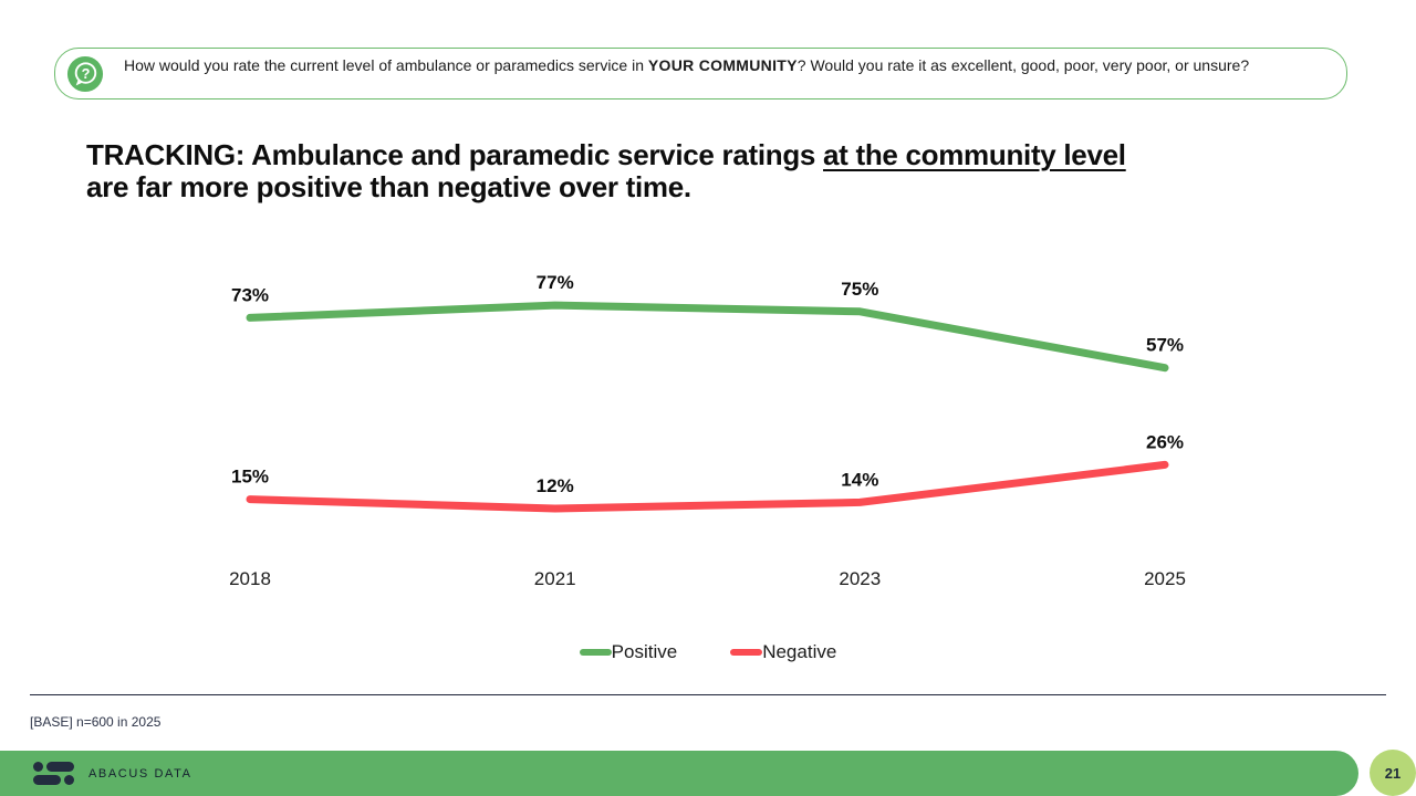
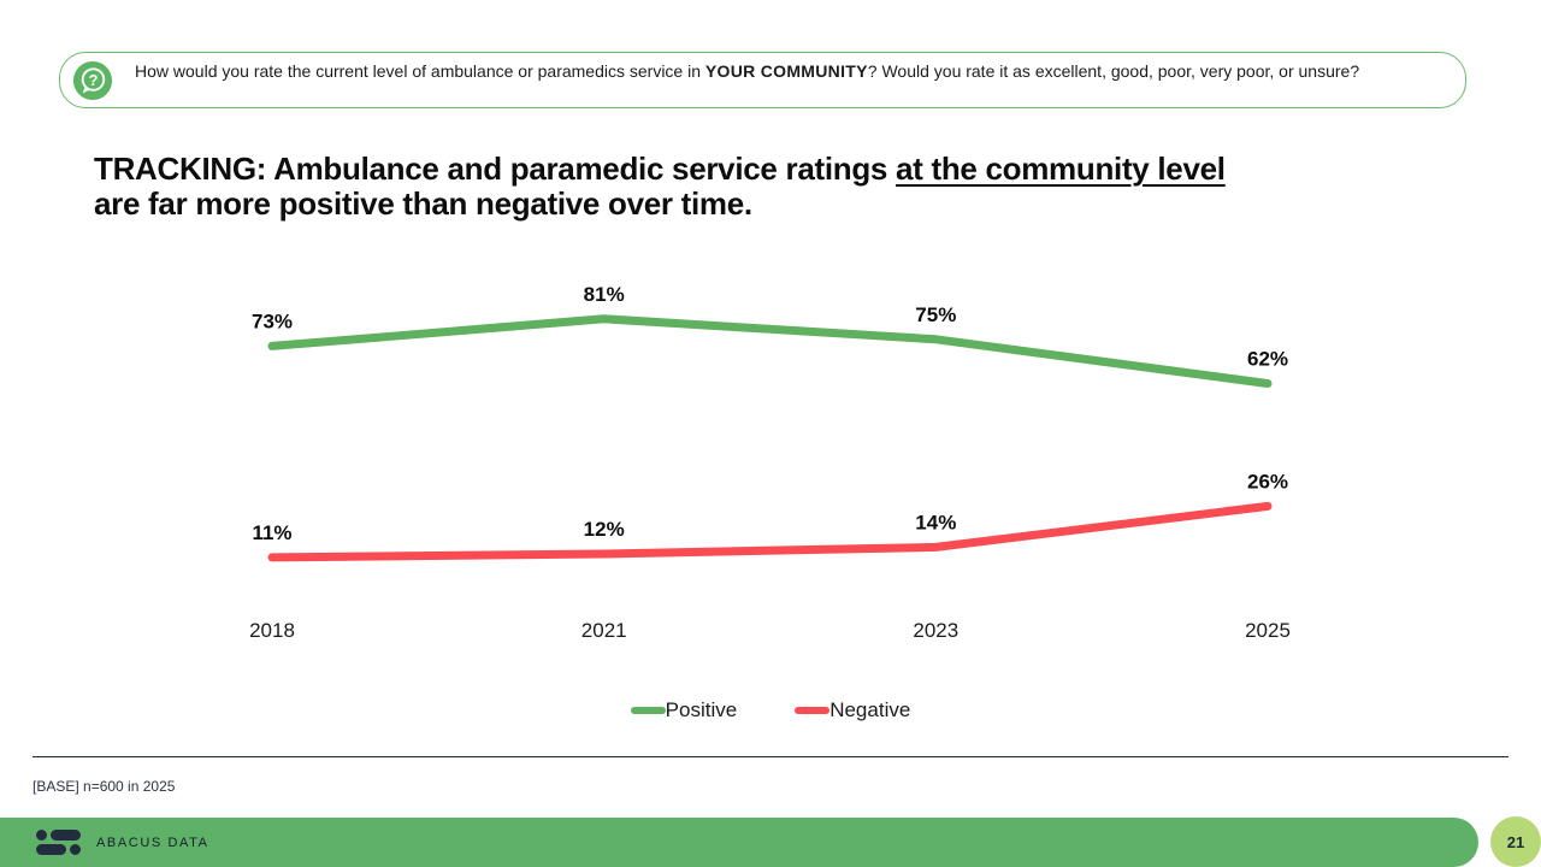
Negative/2018: 15% -> 11%
Positive/2021: 77% -> 81%
Positive/2025: 57% -> 62%
